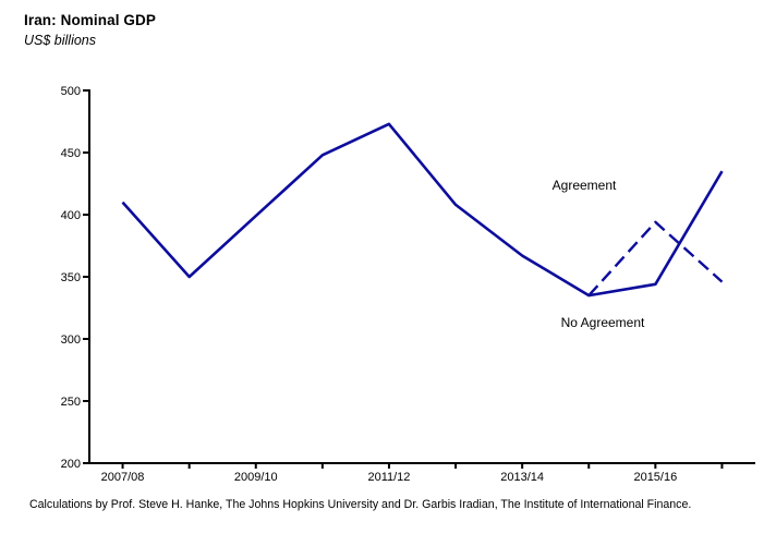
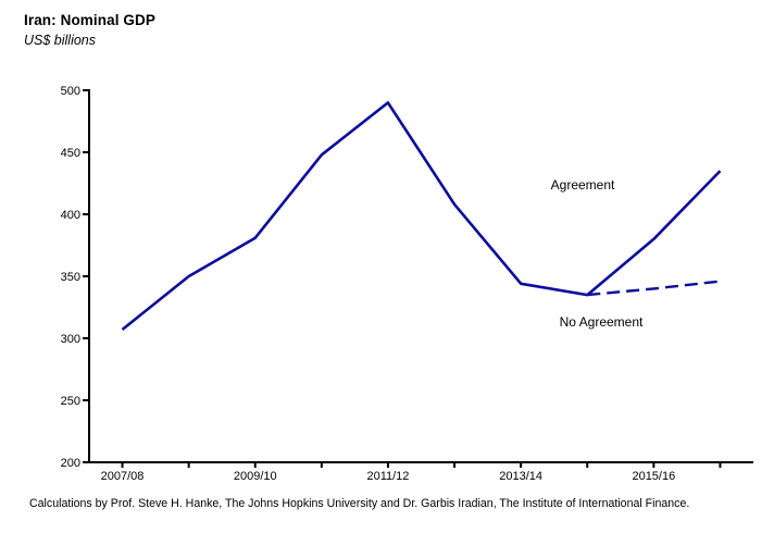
Agreement/2007/08: 410 -> 307
Agreement/2009/10: 399 -> 381
Agreement/2011/12: 473 -> 490
Agreement/2013/14: 367 -> 344
Agreement/2015/16: 344 -> 380
No Agreement/2015/16: 394 -> 340
